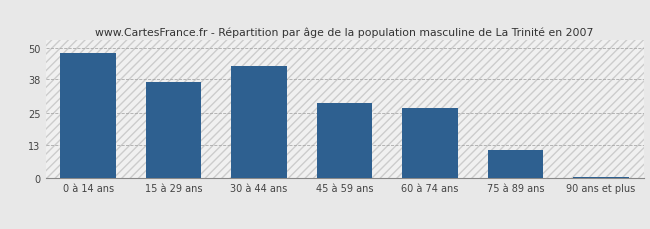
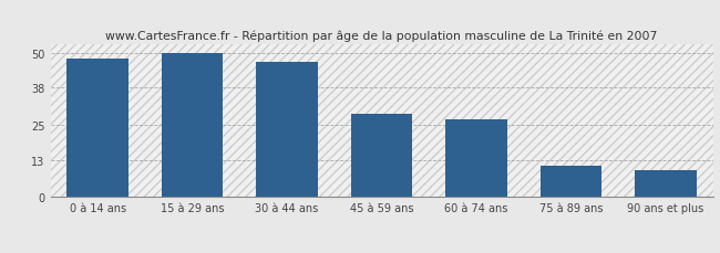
15 à 29 ans: 37.0 -> 50.0
30 à 44 ans: 43.0 -> 47.0
90 ans et plus: 0.5 -> 9.5
